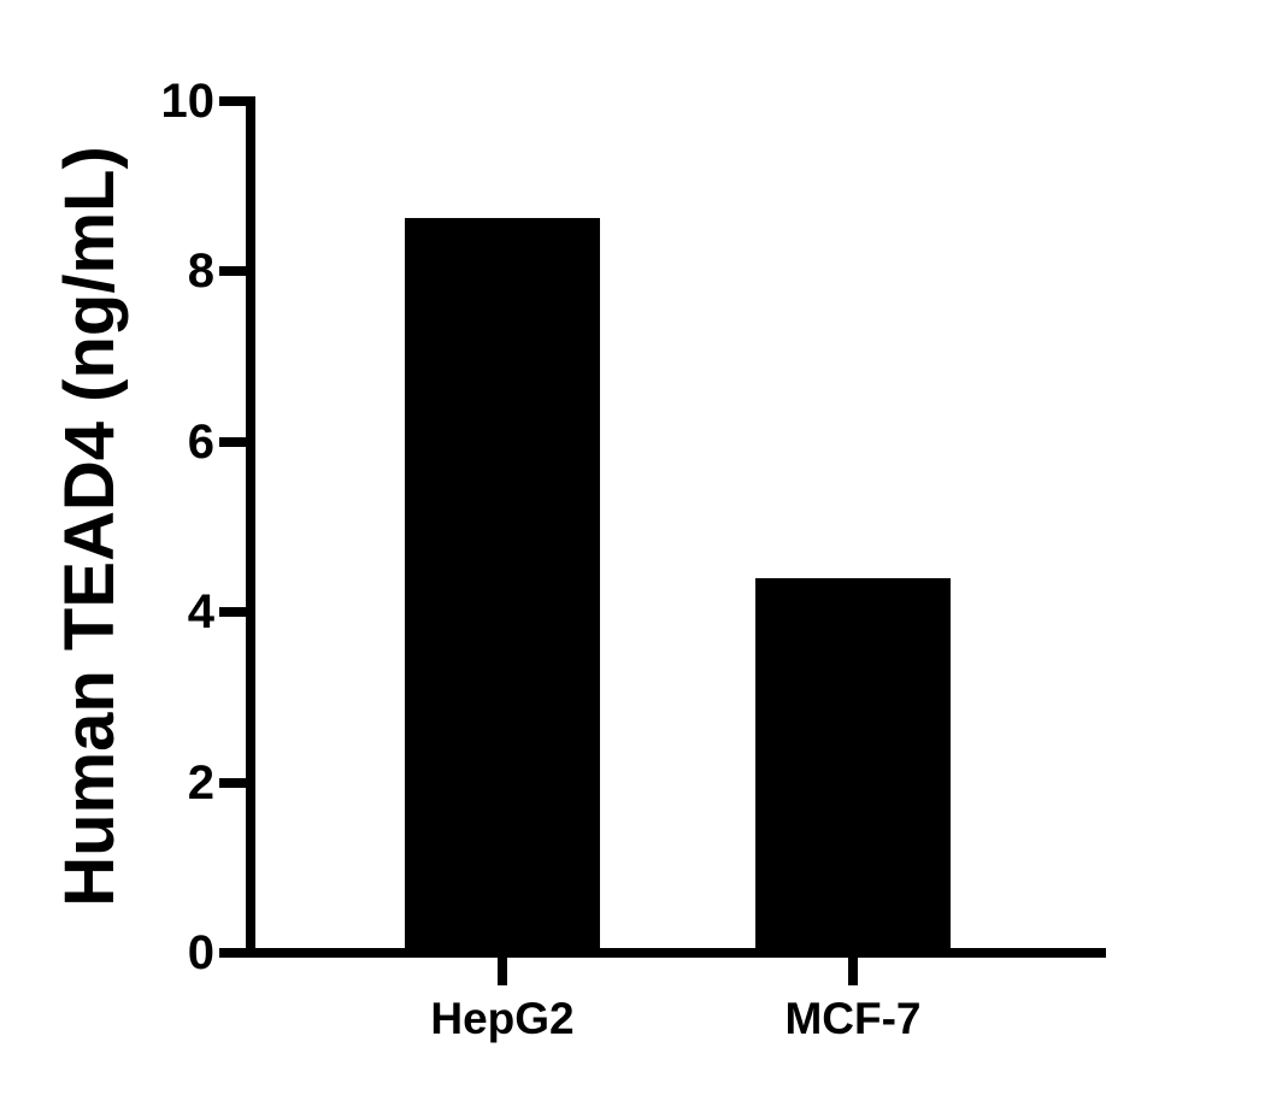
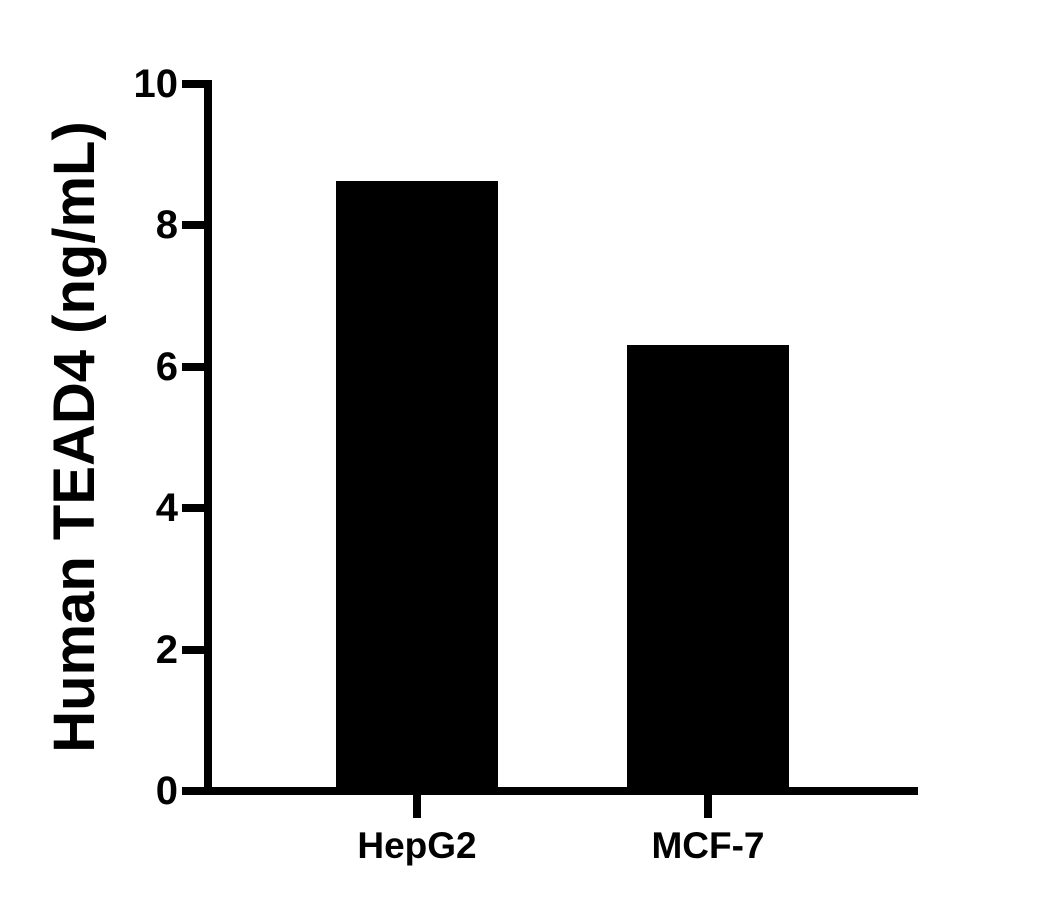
MCF-7: 4.4 -> 6.3
